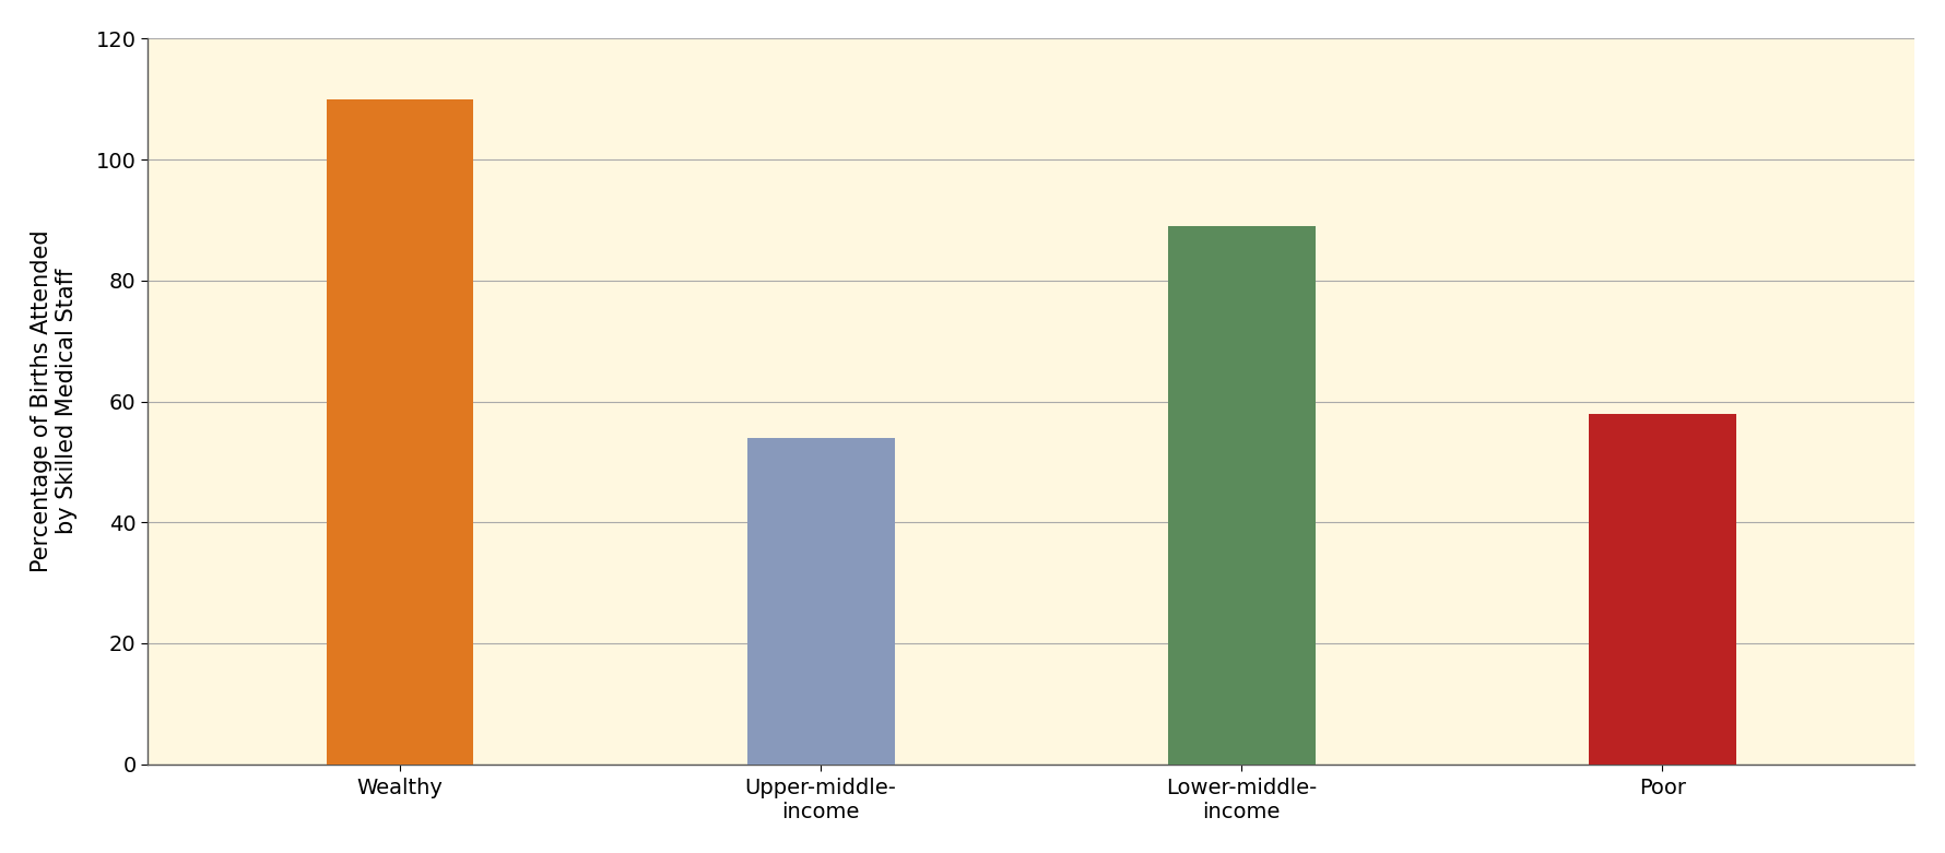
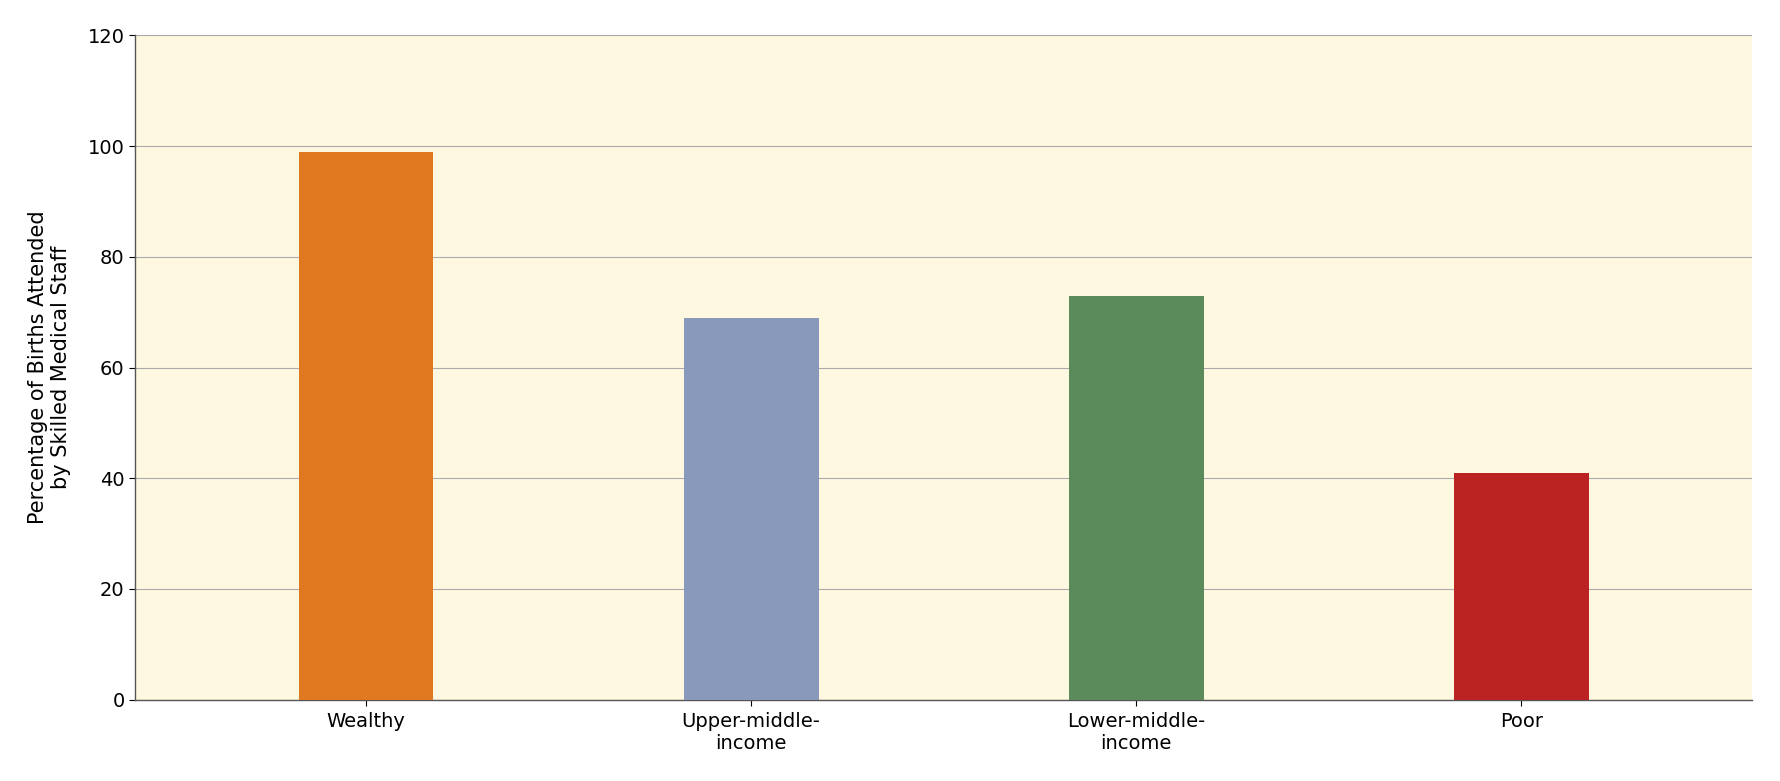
Wealthy: 110 -> 99
Upper-middle- income: 54 -> 69
Lower-middle- income: 89 -> 73
Poor: 58 -> 41
